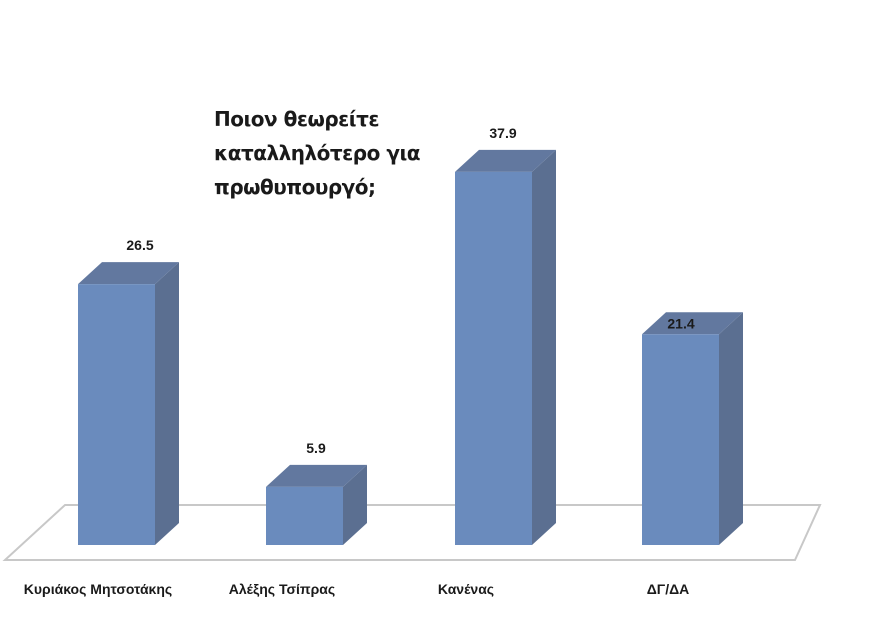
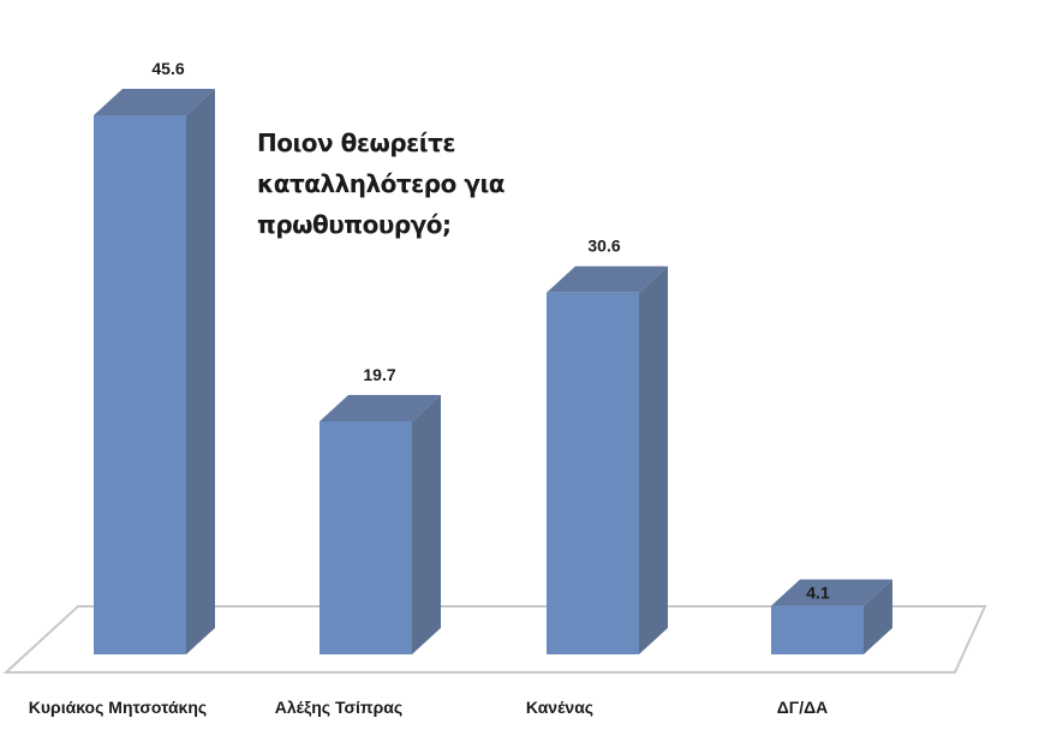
Κυριάκος Μητσοτάκης: 26.5 -> 45.6
Αλέξης Τσίπρας: 5.9 -> 19.7
Κανένας: 37.9 -> 30.6
ΔΓ/ΔΑ: 21.4 -> 4.1
